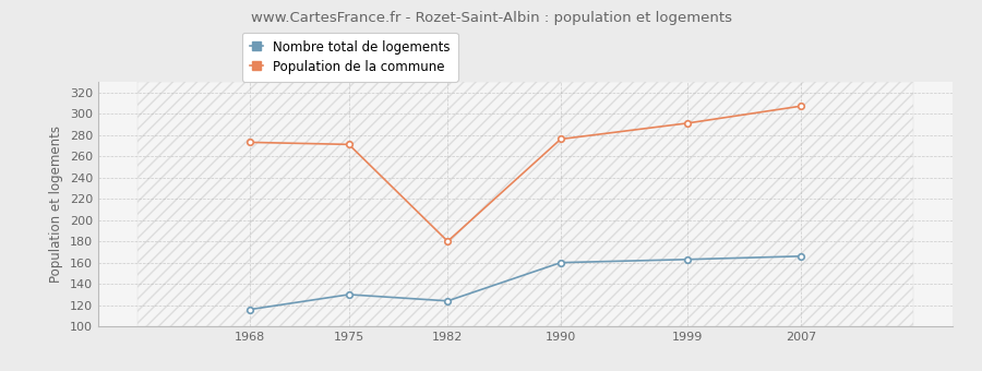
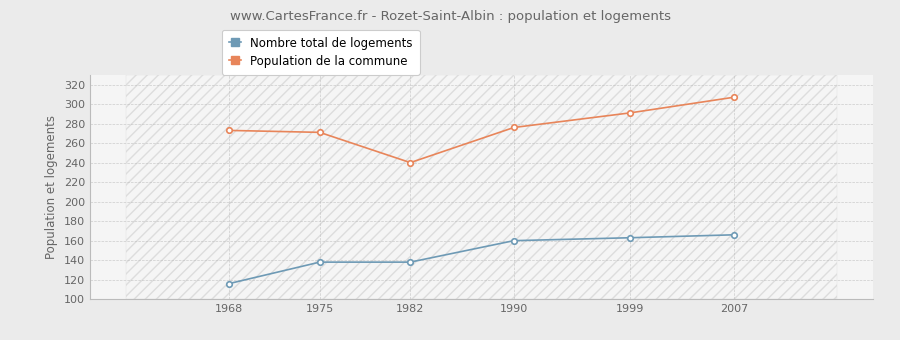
Nombre total de logements/1975: 130 -> 138
Nombre total de logements/1982: 124 -> 138
Population de la commune/1982: 180 -> 240
